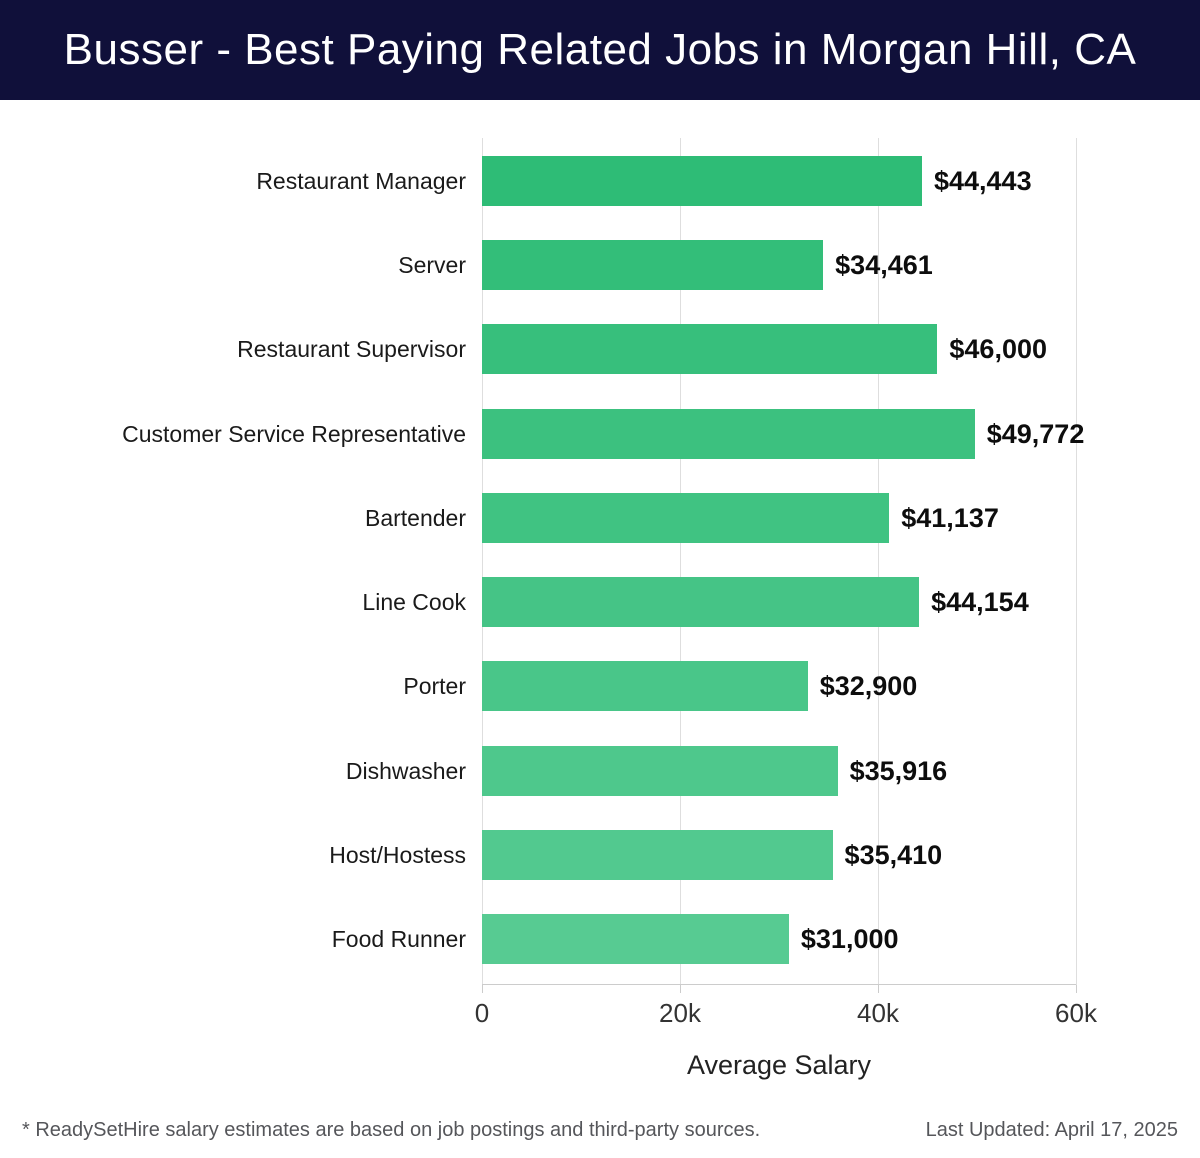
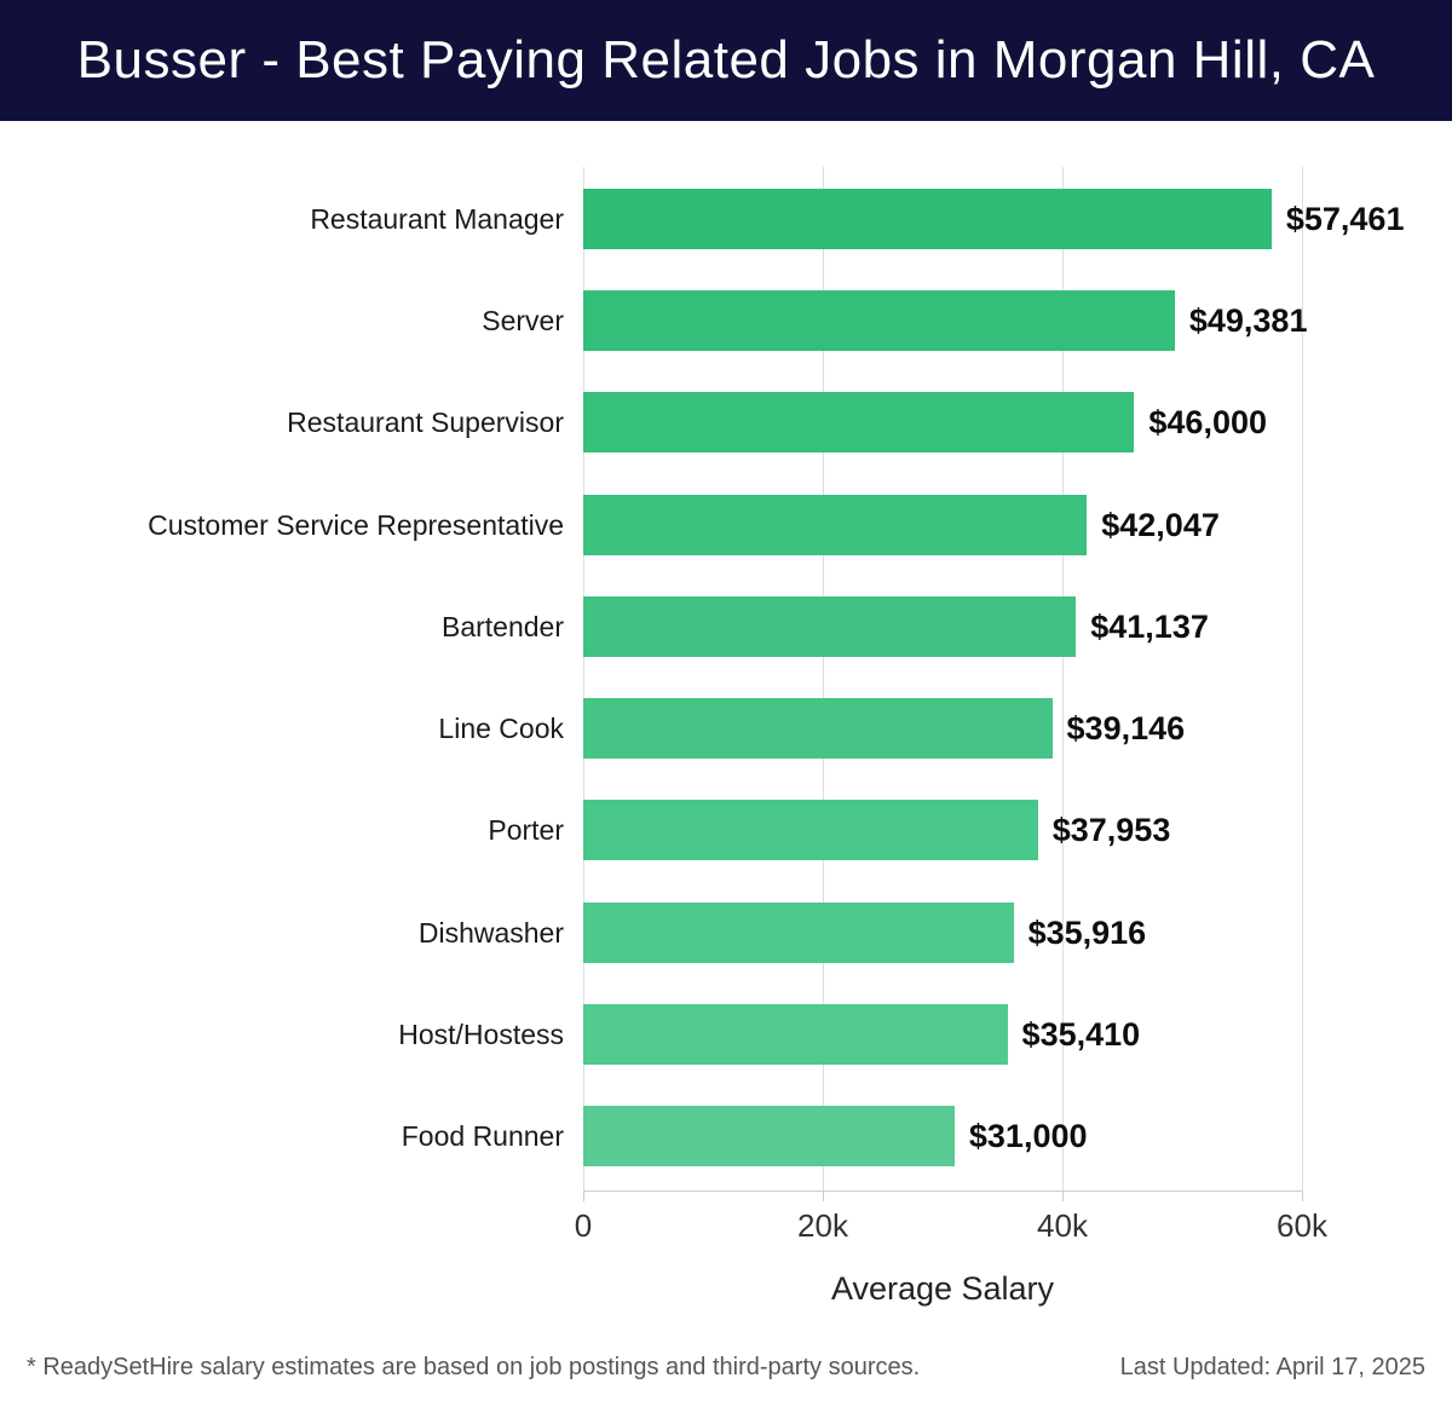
Restaurant Manager: $44,443 -> $57,461
Server: $34,461 -> $49,381
Customer Service Representative: $49,772 -> $42,047
Line Cook: $44,154 -> $39,146
Porter: $32,900 -> $37,953
